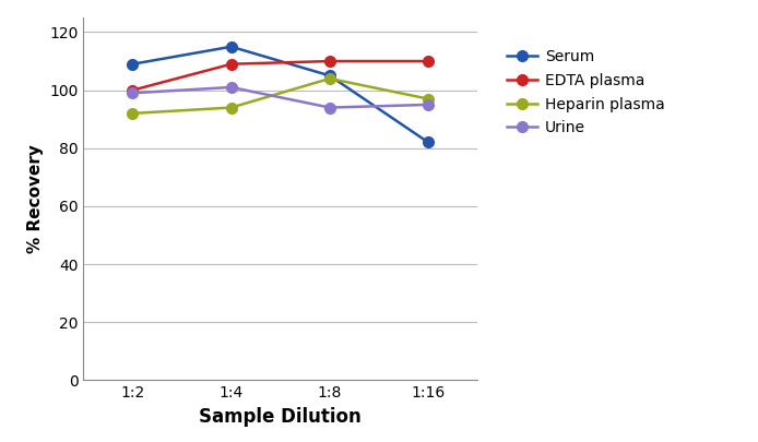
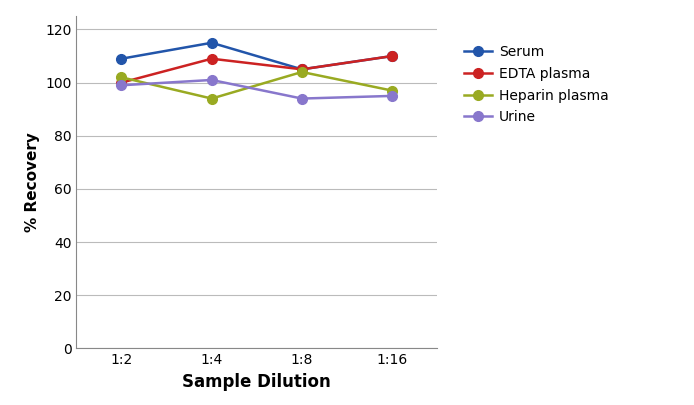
Heparin plasma/1:2: 92 -> 102
EDTA plasma/1:8: 110 -> 105
Serum/1:16: 82 -> 110
